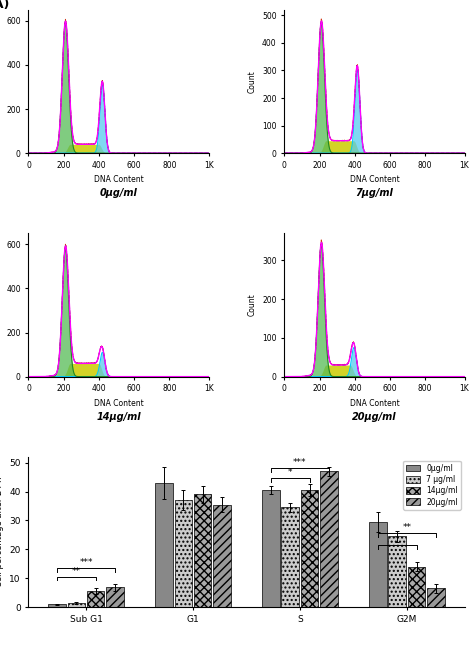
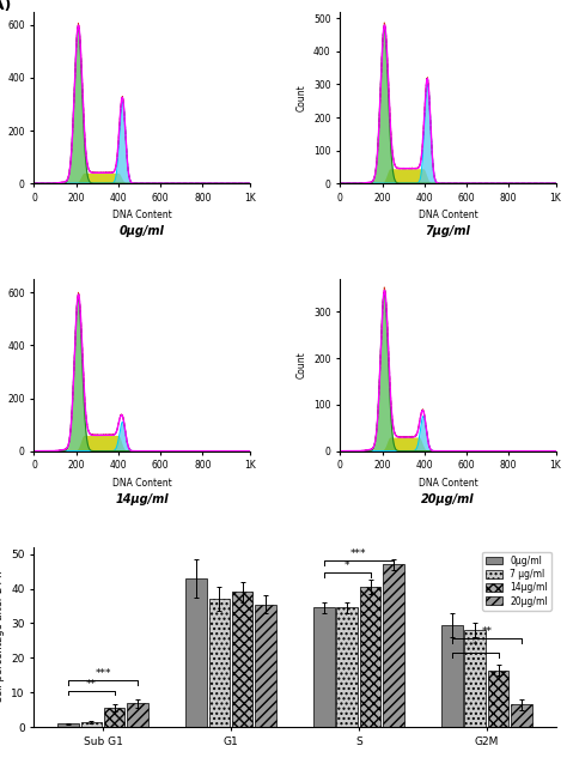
0μg/ml/S: 40.5 -> 34.5
7 μg/ml/G2M: 24.5 -> 28.0
14μg/ml/G2M: 14.0 -> 16.5
